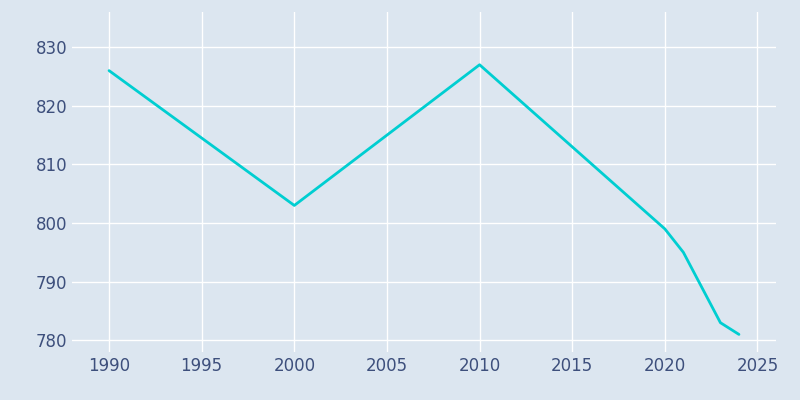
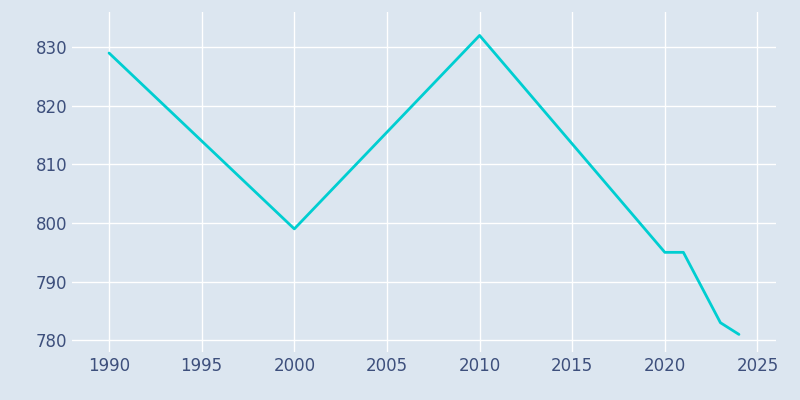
1990: 826 -> 829
2000: 803 -> 799
2010: 827 -> 832
2020: 799 -> 795
